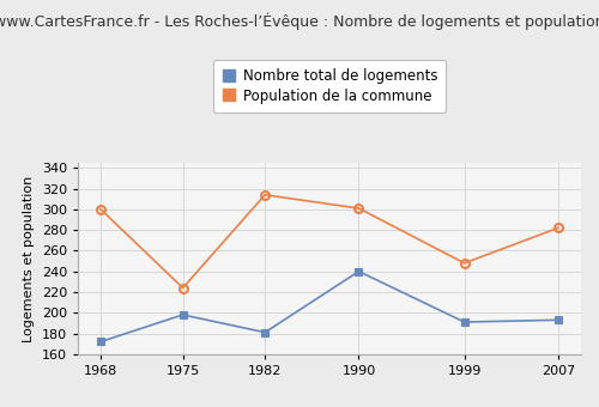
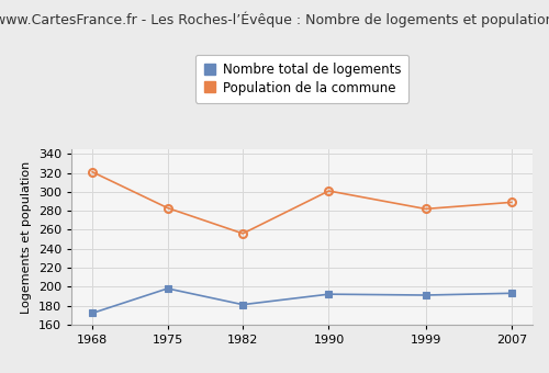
Population de la commune/1968: 300 -> 321
Population de la commune/1975: 224 -> 283
Population de la commune/1982: 314 -> 256
Nombre total de logements/1990: 240 -> 192
Population de la commune/1999: 248 -> 282
Population de la commune/2007: 282 -> 289
